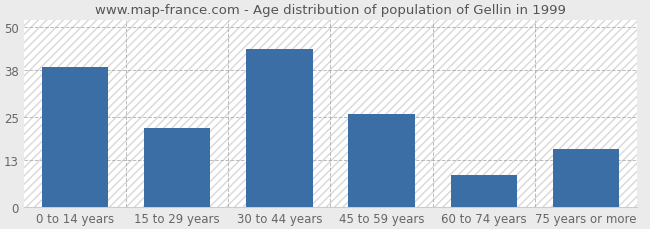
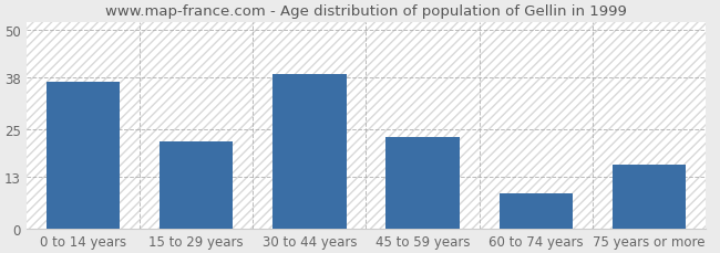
0 to 14 years: 39 -> 37
30 to 44 years: 44 -> 39
45 to 59 years: 26 -> 23
